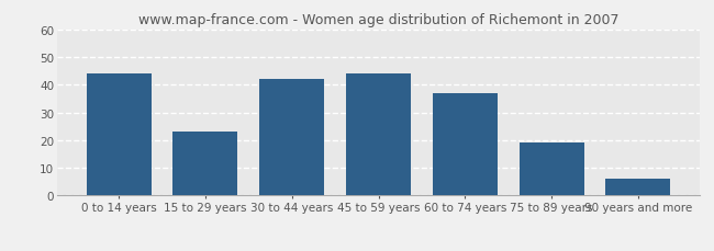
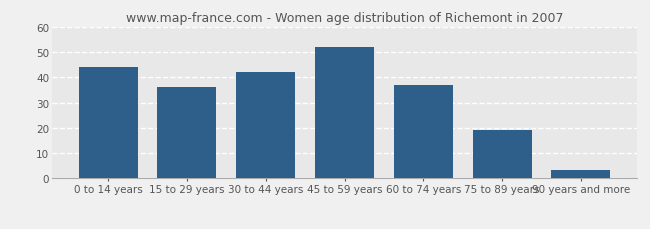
15 to 29 years: 23.0 -> 36.0
45 to 59 years: 44.0 -> 52.0
90 years and more: 6.0 -> 3.5
